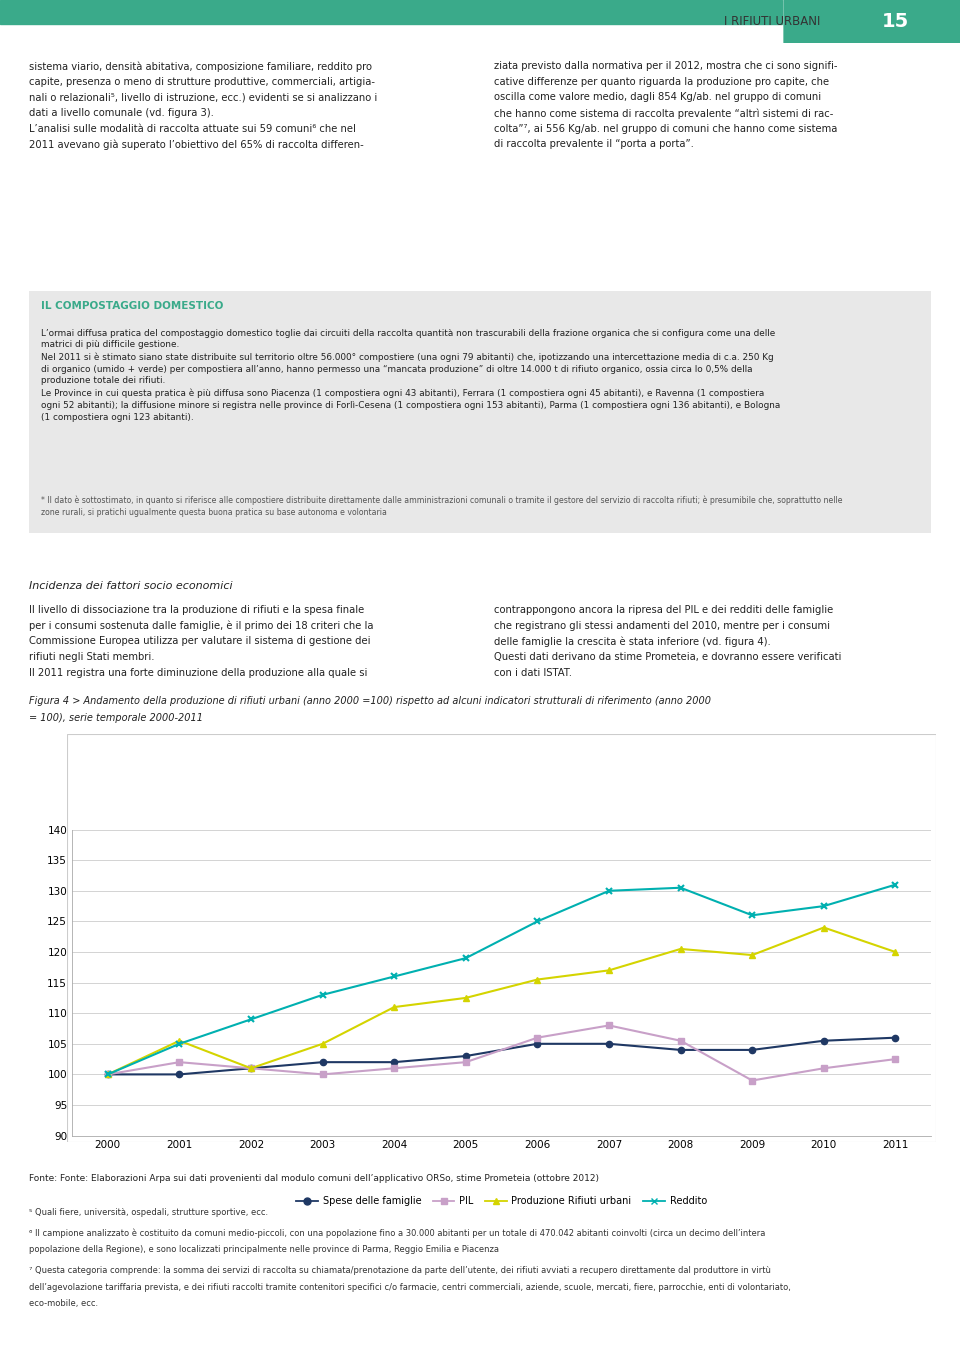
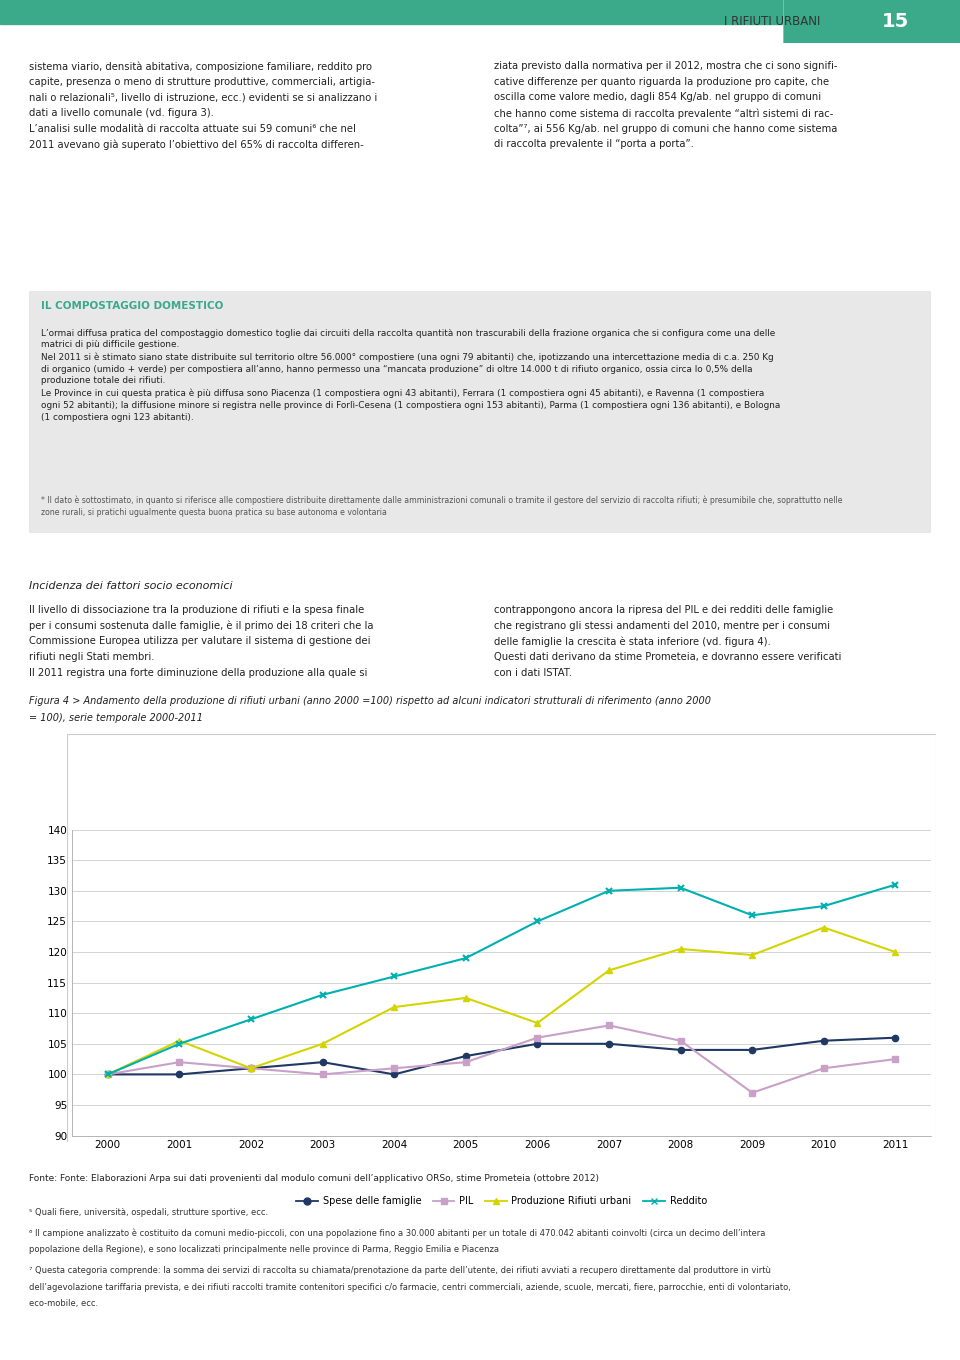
Spese delle famiglie/2004: 102.0 -> 100.0
Produzione Rifiuti urbani/2006: 115.5 -> 108.4
PIL/2009: 99.0 -> 97.0
